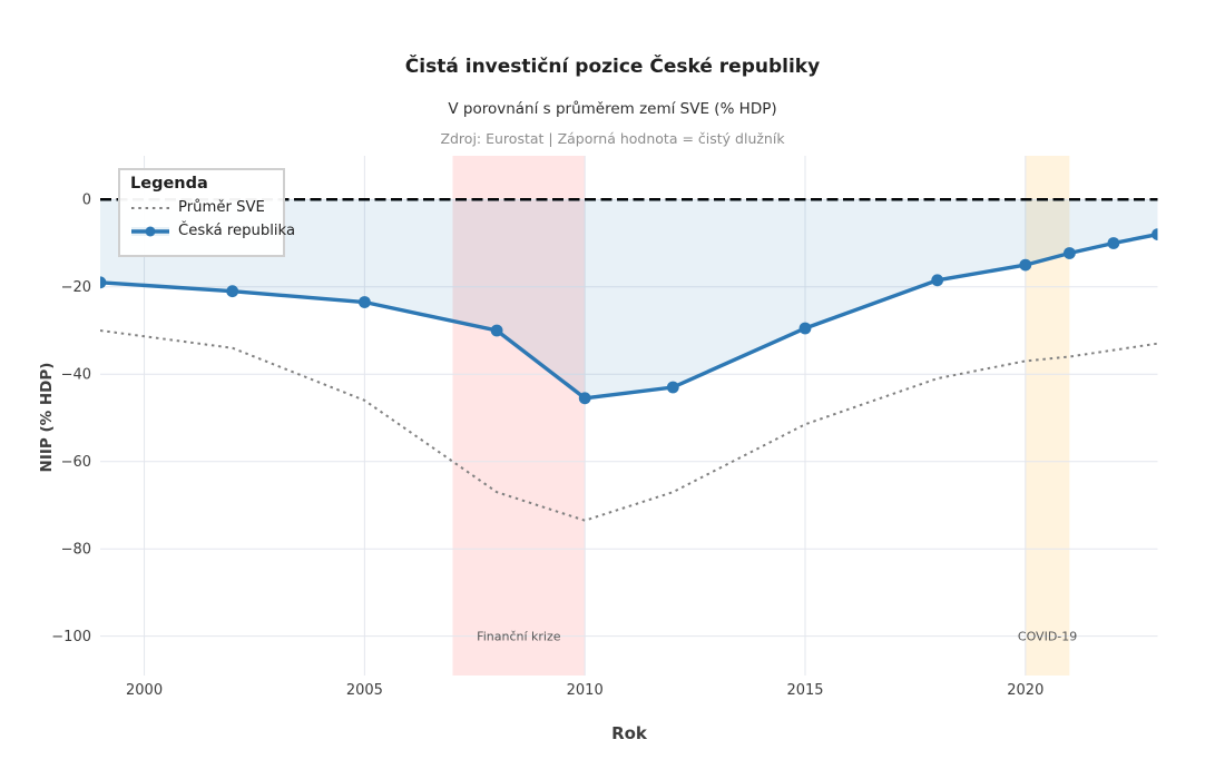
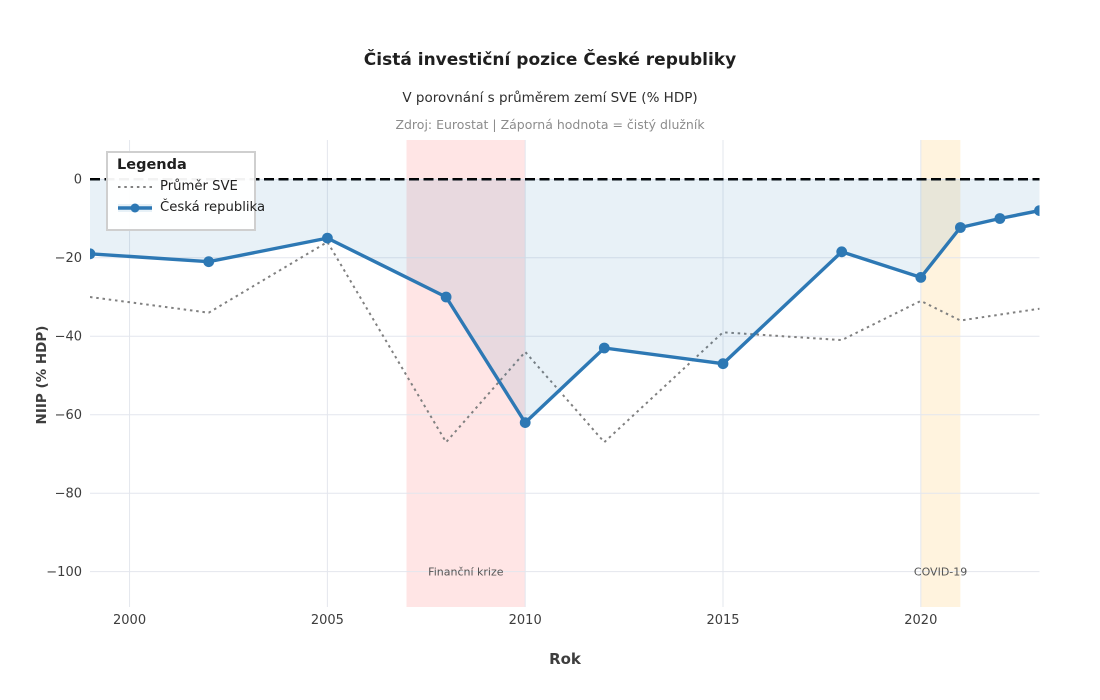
Průměr SVE/2005: -46 -> -16
Česká republika/2005: -24 -> -15
Průměr SVE/2010: -74 -> -44
Česká republika/2010: -46 -> -62
Průměr SVE/2015: -52 -> -39
Česká republika/2015: -30 -> -47
Průměr SVE/2020: -37 -> -31
Česká republika/2020: -15 -> -25
